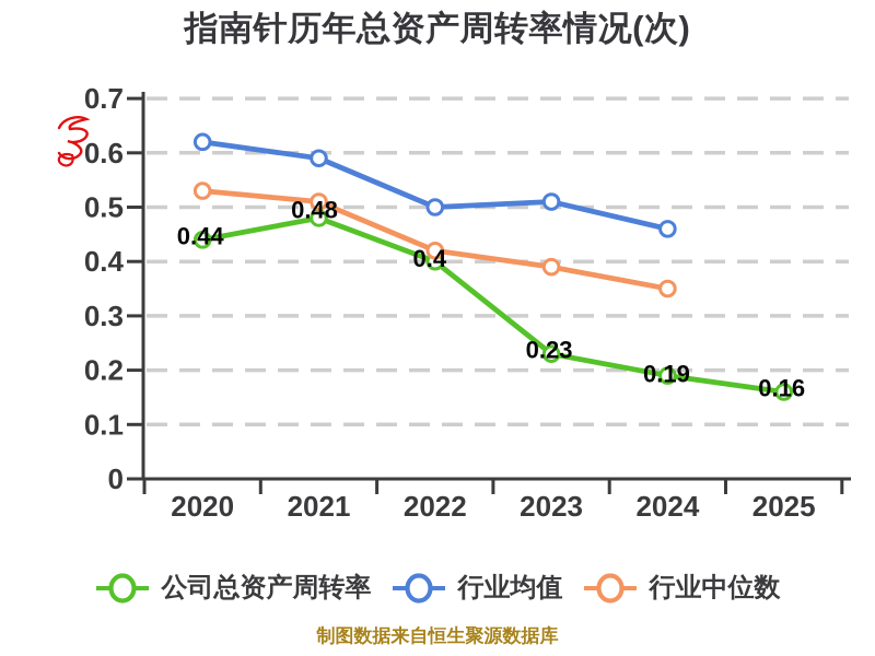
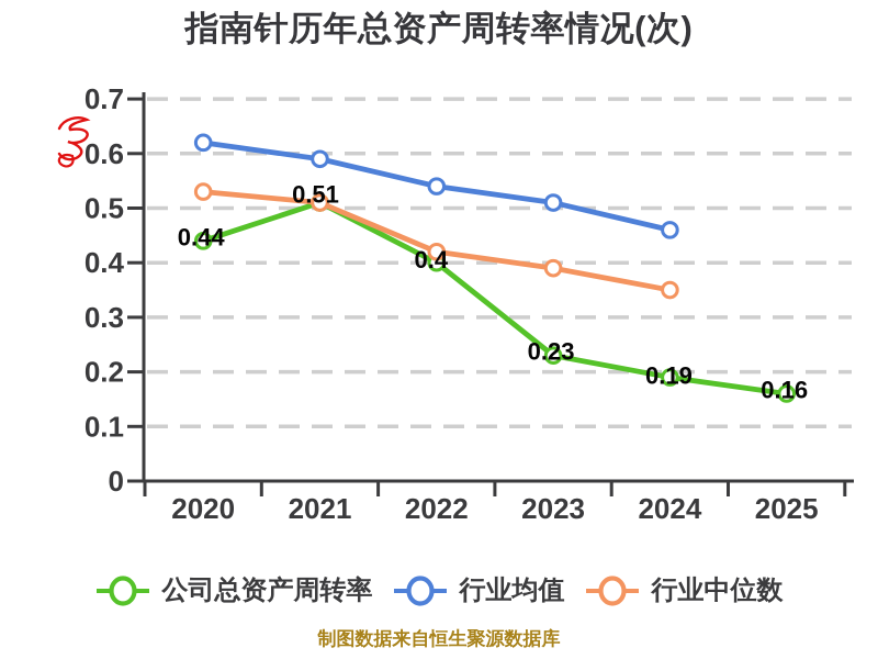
公司总资产周转率/2021: 0.48 -> 0.51
行业均值/2022: 0.50 -> 0.54
